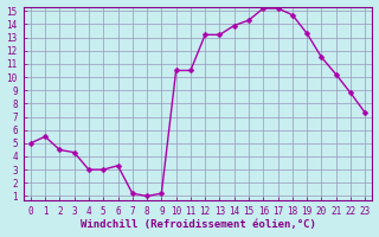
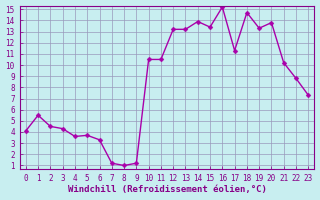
0: 5.0 -> 4.1
4: 3.0 -> 3.6
5: 3.0 -> 3.7
15: 14.3 -> 13.4
17: 15.2 -> 11.3
20: 11.5 -> 13.8
